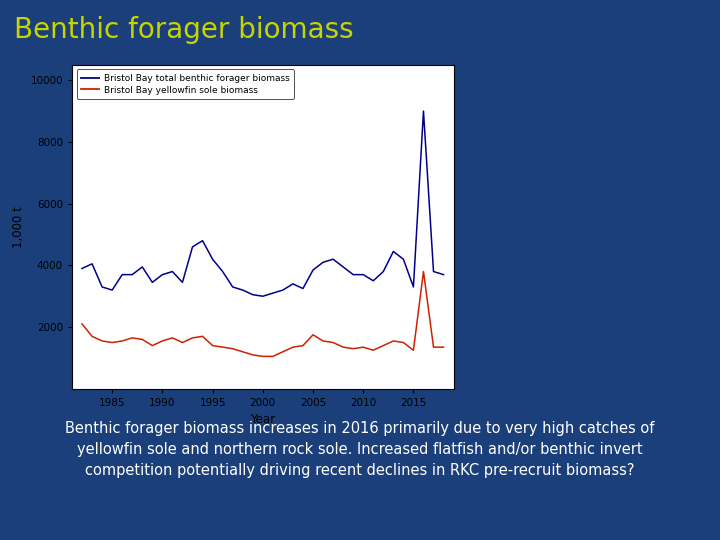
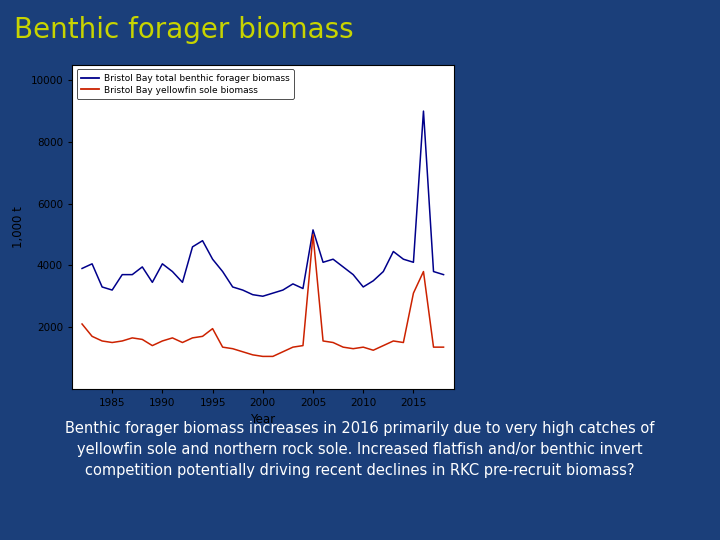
Bristol Bay total benthic forager biomass/1990: 3700 -> 4050
Bristol Bay yellowfin sole biomass/1995: 1400 -> 1950
Bristol Bay total benthic forager biomass/2005: 3850 -> 5150
Bristol Bay yellowfin sole biomass/2005: 1750 -> 5000
Bristol Bay total benthic forager biomass/2010: 3700 -> 3300
Bristol Bay total benthic forager biomass/2015: 3300 -> 4100
Bristol Bay yellowfin sole biomass/2015: 1250 -> 3100
